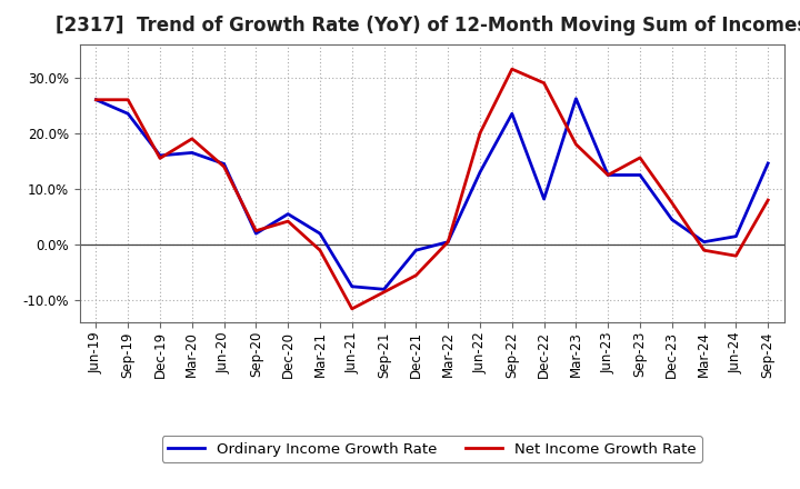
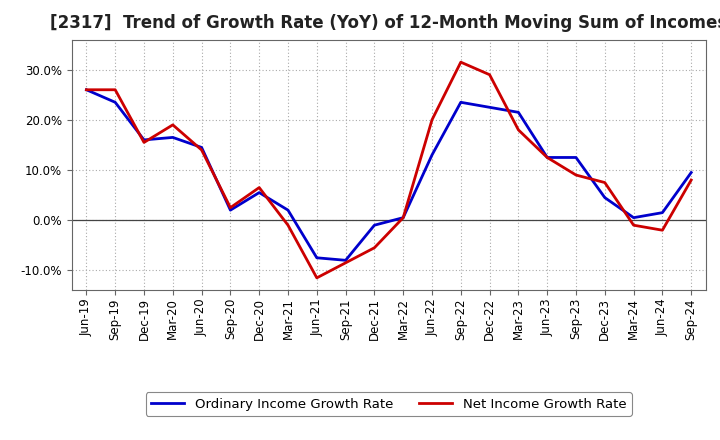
Net Income Growth Rate/Dec-20: 4.2% -> 6.5%
Ordinary Income Growth Rate/Dec-22: 8.2% -> 22.5%
Ordinary Income Growth Rate/Mar-23: 26.2% -> 21.5%
Net Income Growth Rate/Sep-23: 15.6% -> 9.0%
Ordinary Income Growth Rate/Sep-24: 14.6% -> 9.5%
